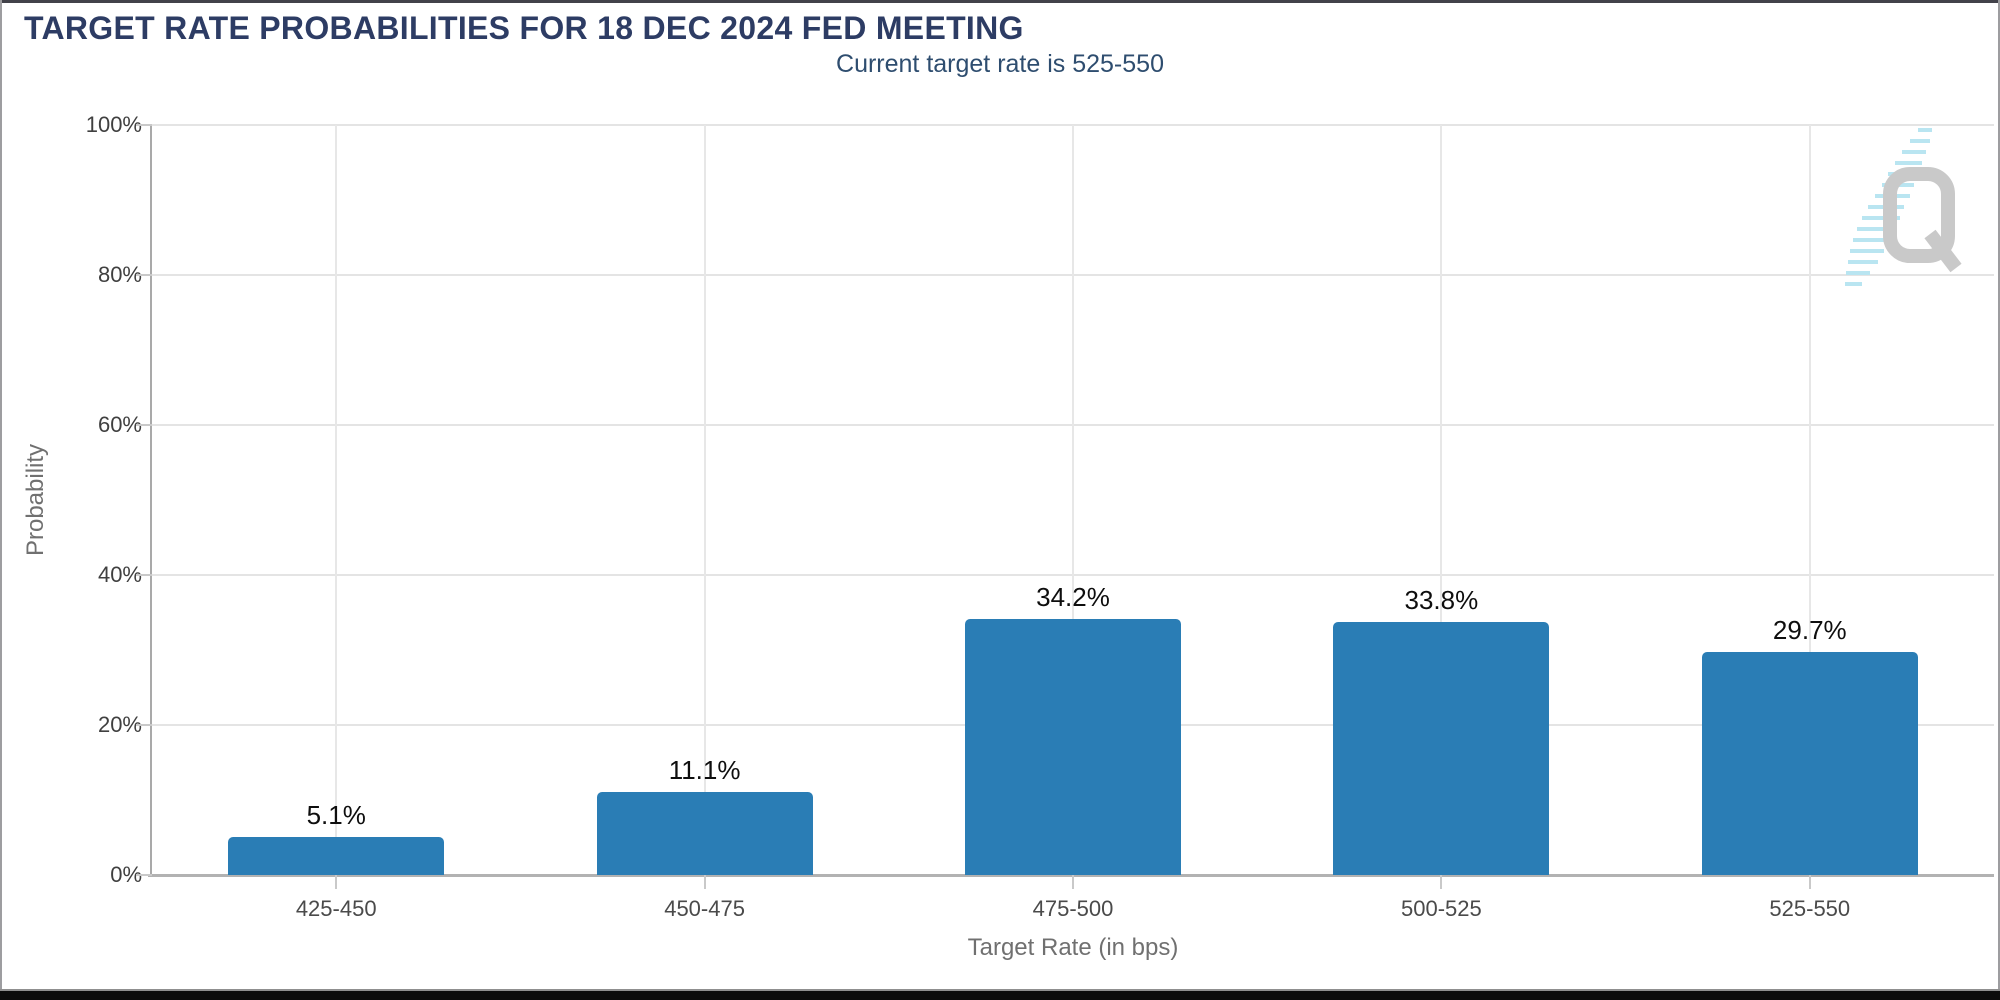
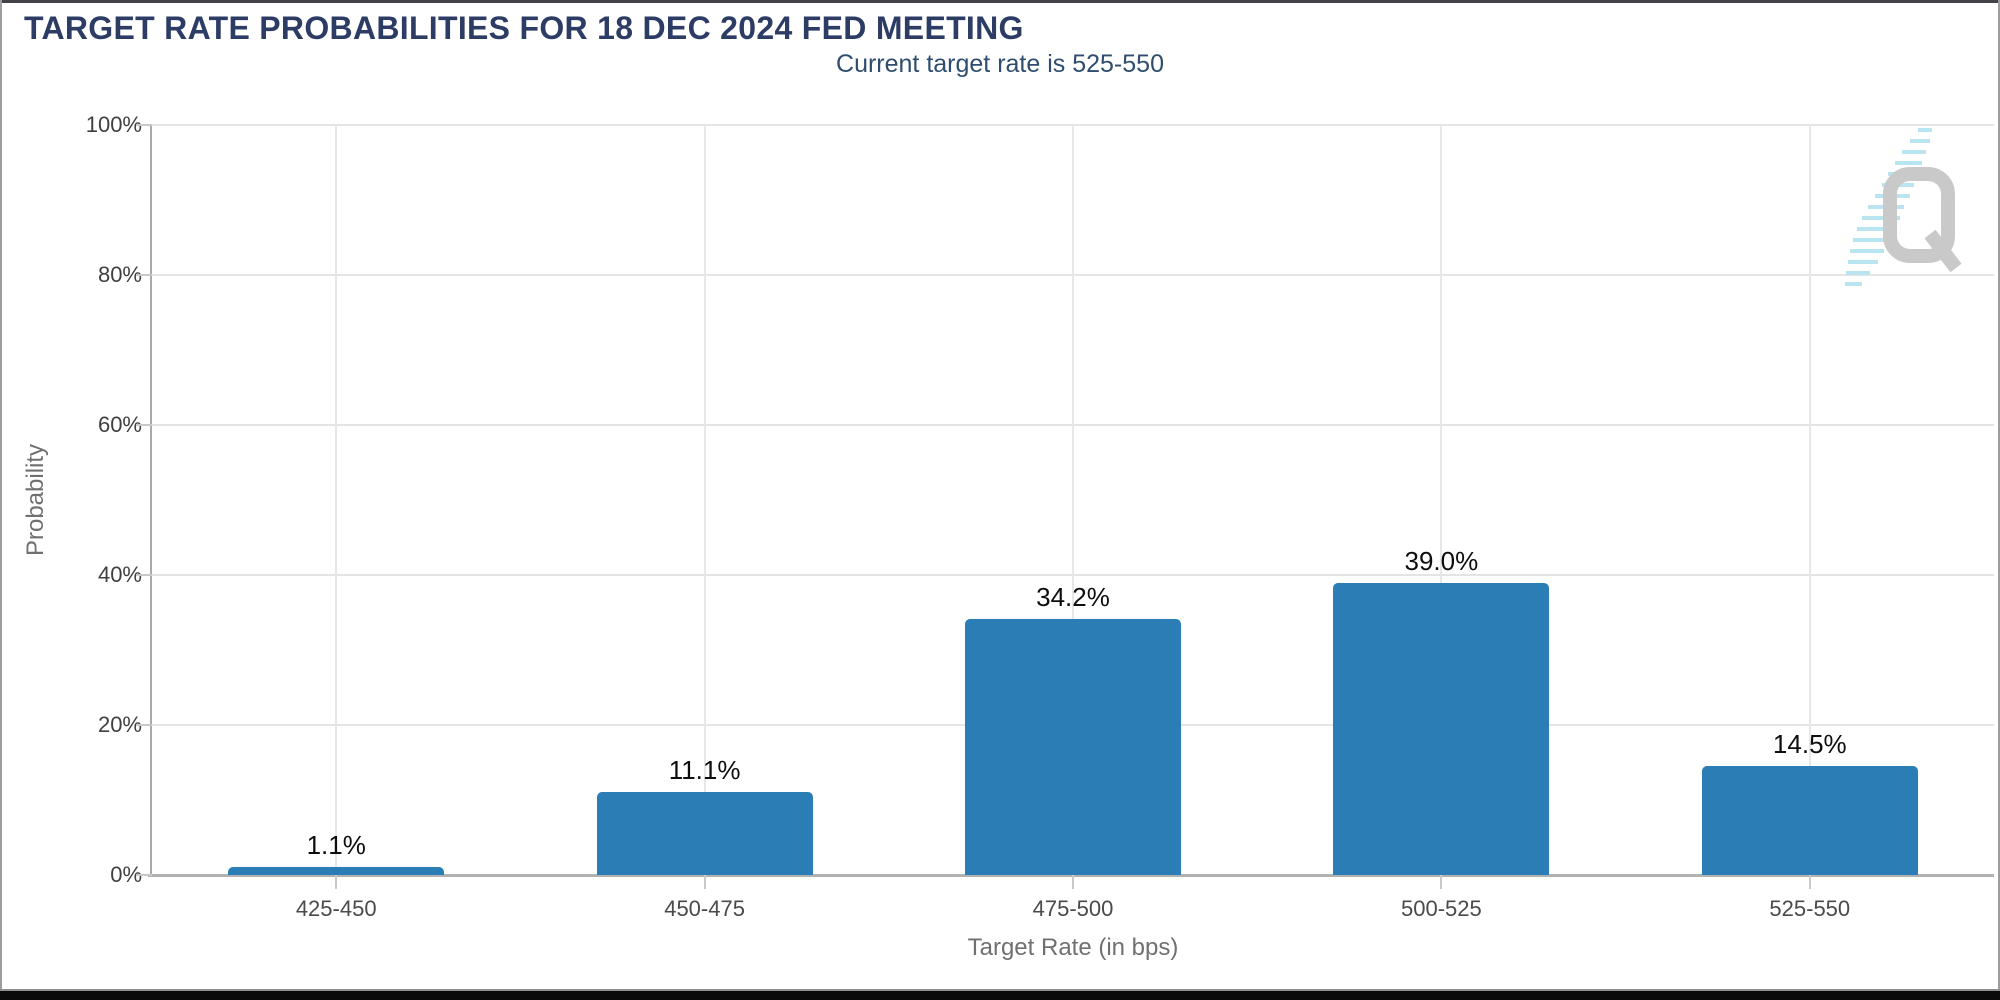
425-450: 5.1% -> 1.1%
500-525: 33.8% -> 39.0%
525-550: 29.7% -> 14.5%
